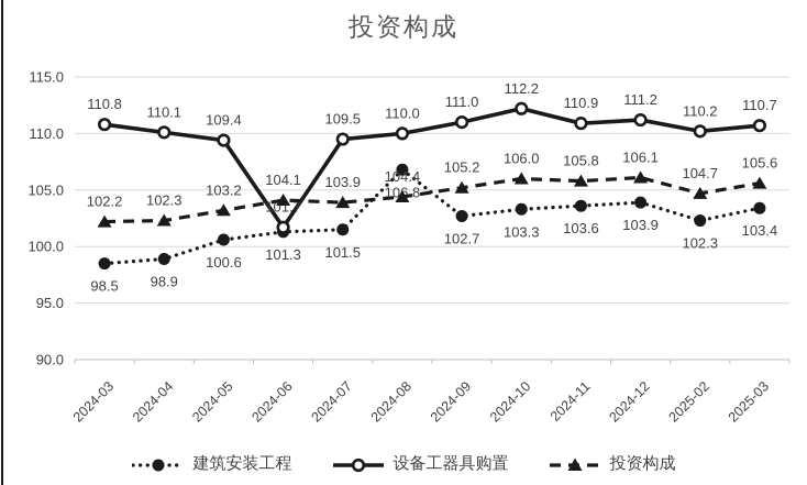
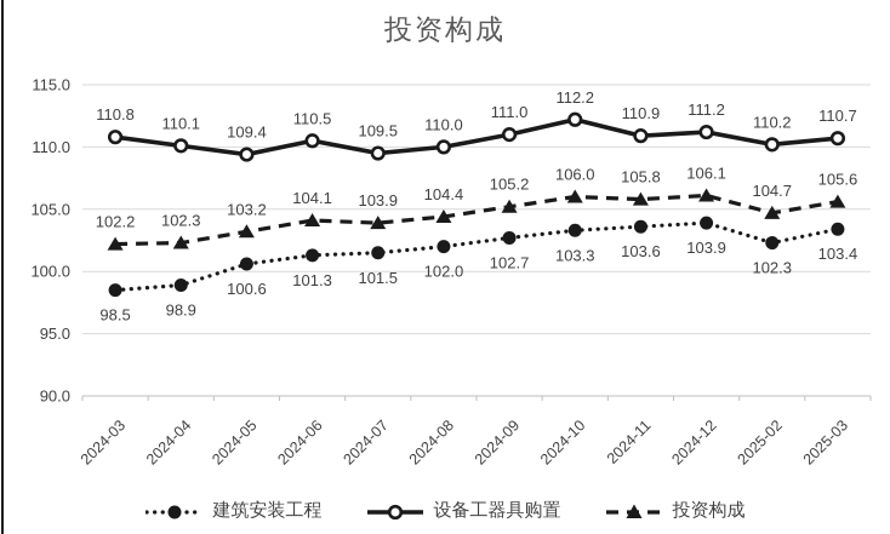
设备工器具购置/2024-06: 101.7 -> 110.5
建筑安装工程/2024-08: 106.8 -> 102.0
